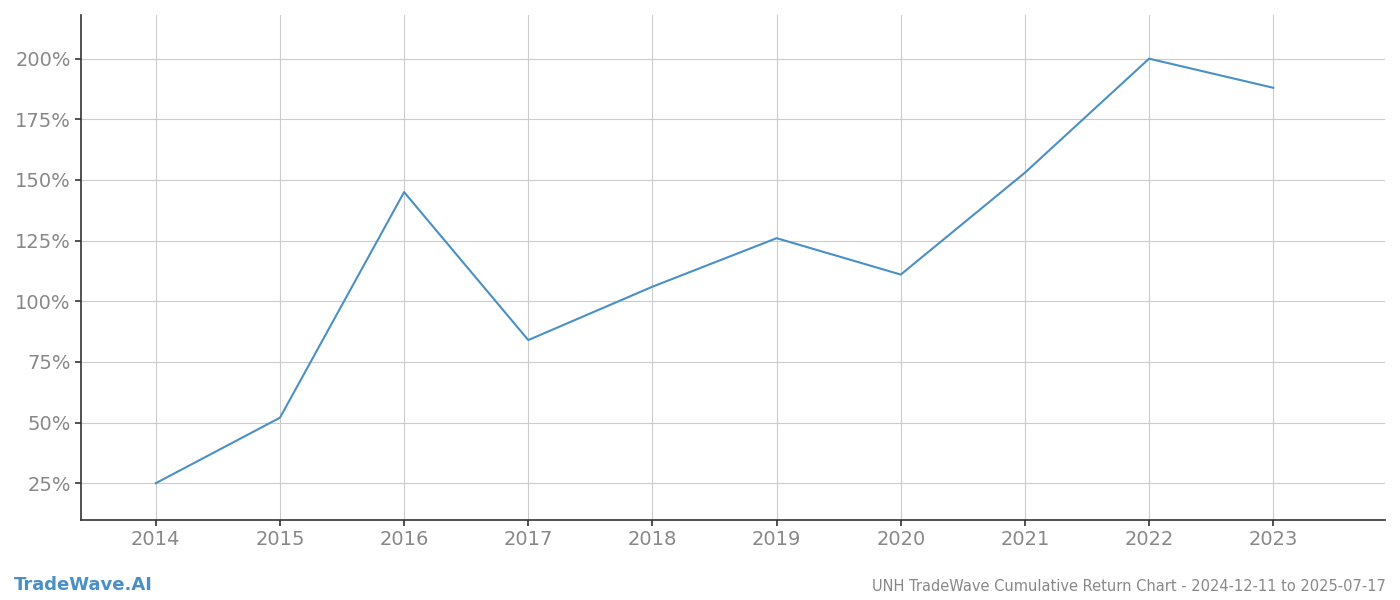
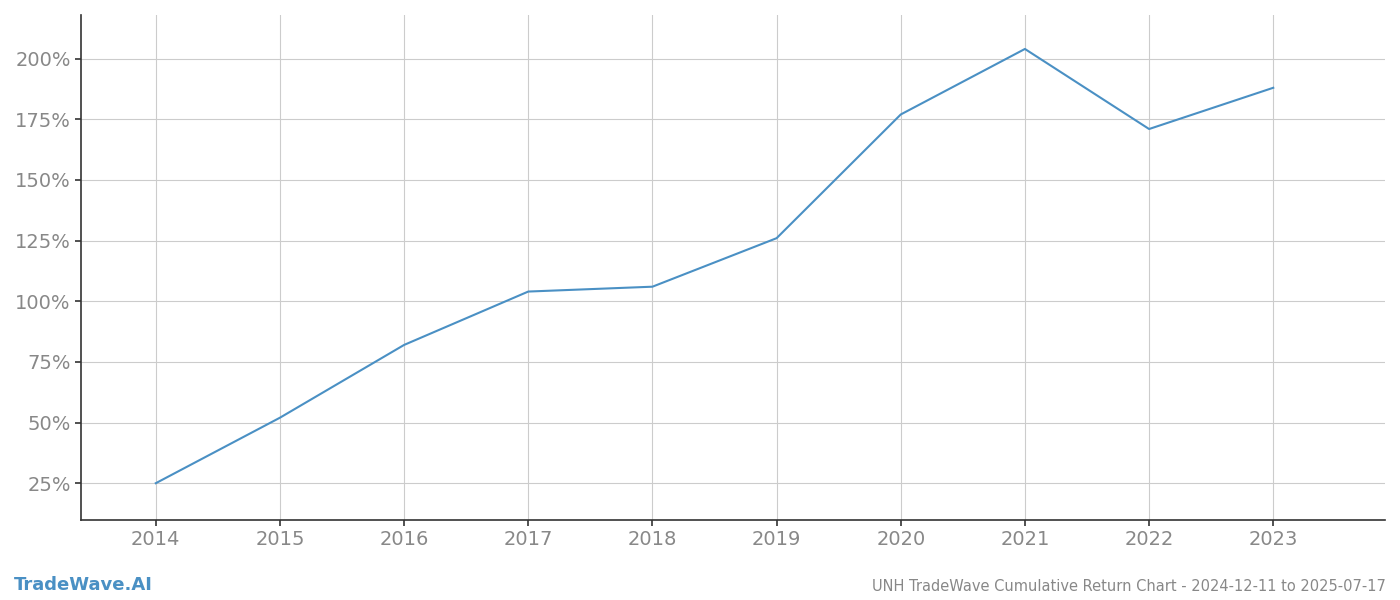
2016: 145% -> 82%
2017: 84% -> 104%
2020: 111% -> 177%
2021: 153% -> 204%
2022: 200% -> 171%
